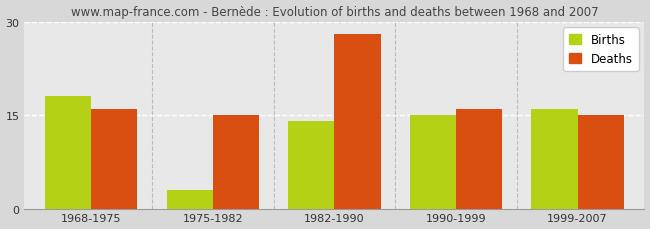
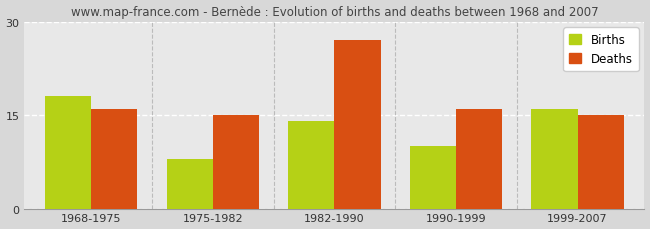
Births/1975-1982: 3 -> 8
Deaths/1982-1990: 28 -> 27
Births/1990-1999: 15 -> 10
